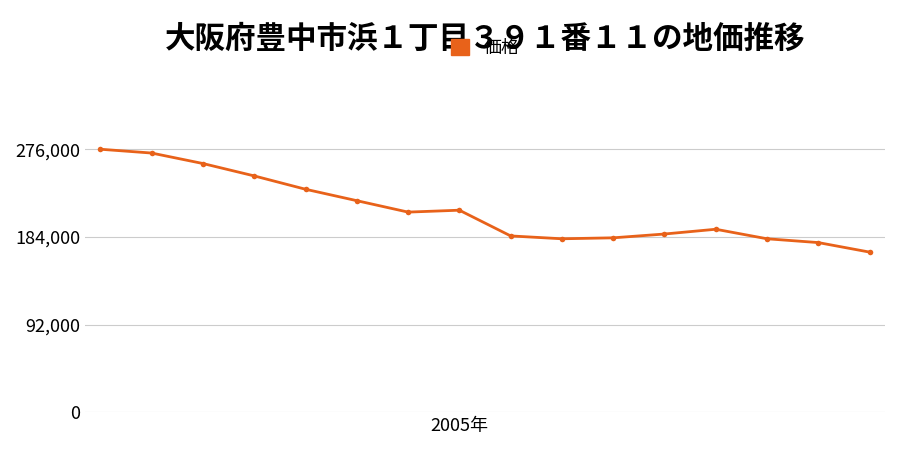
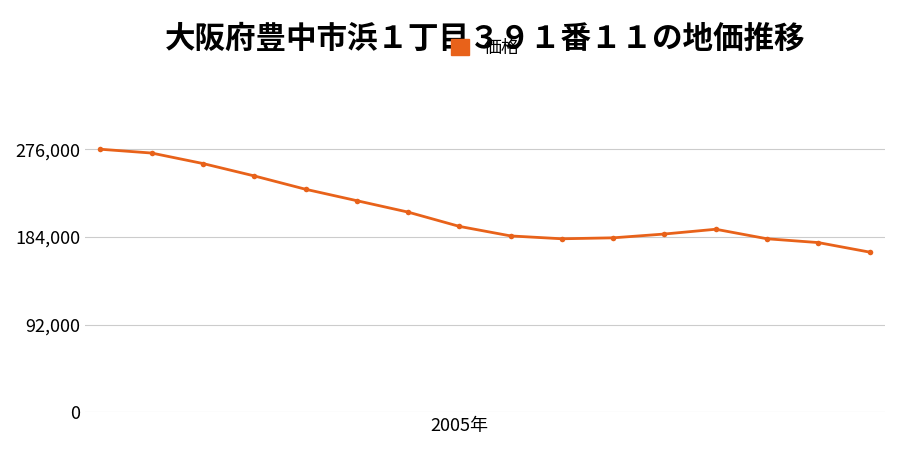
2005年: 212,000 -> 195,000
